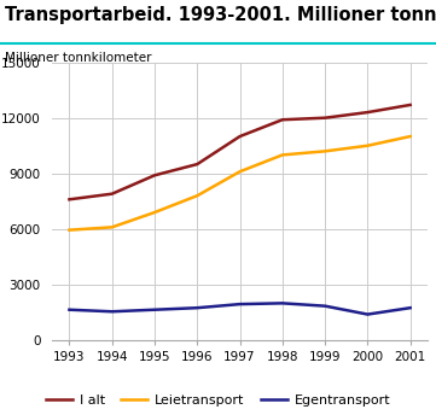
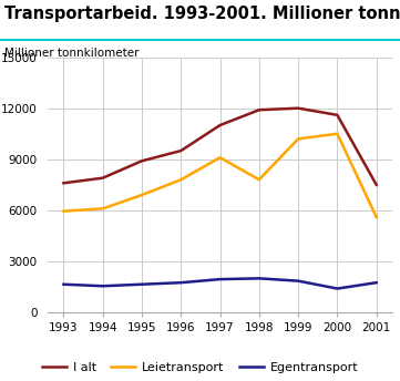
Leietransport/1998: 10000 -> 7800
I alt/2000: 12300 -> 11600
I alt/2001: 12700 -> 7500
Leietransport/2001: 11000 -> 5600
